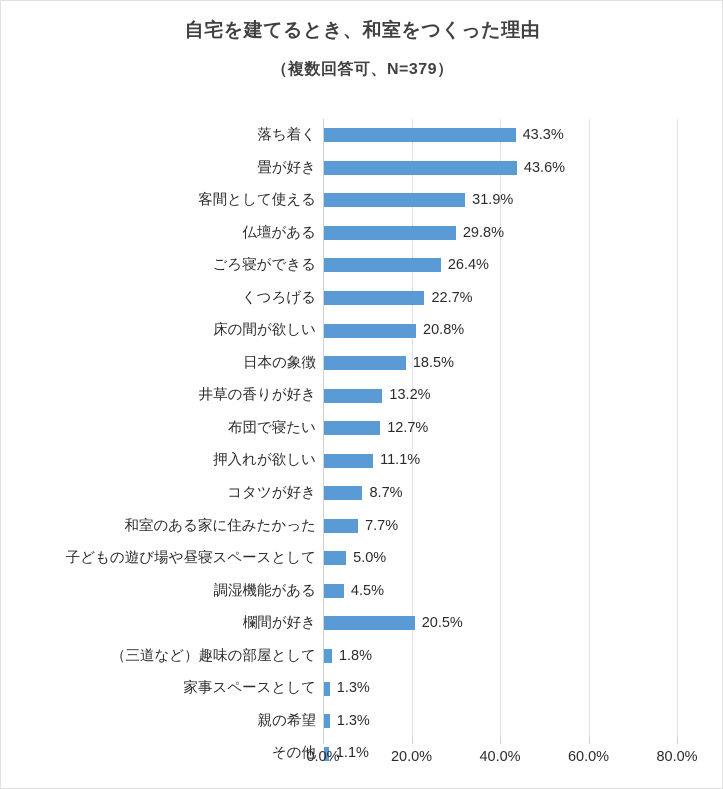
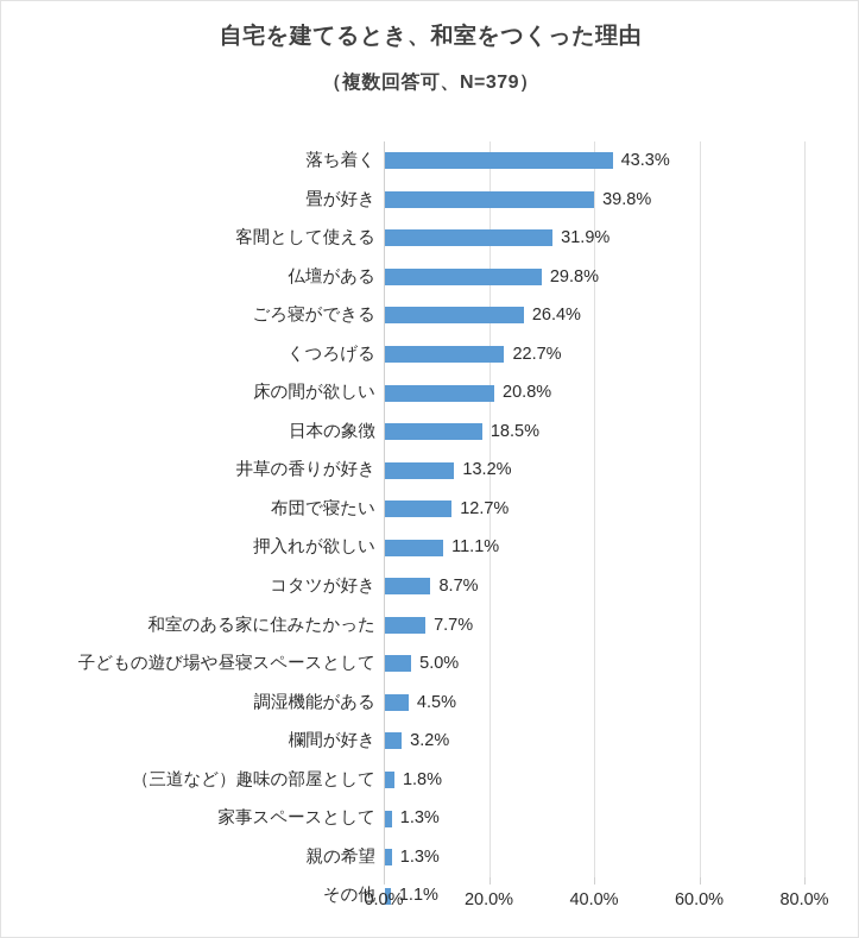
畳が好き: 43.6% -> 39.8%
欄間が好き: 20.5% -> 3.2%
